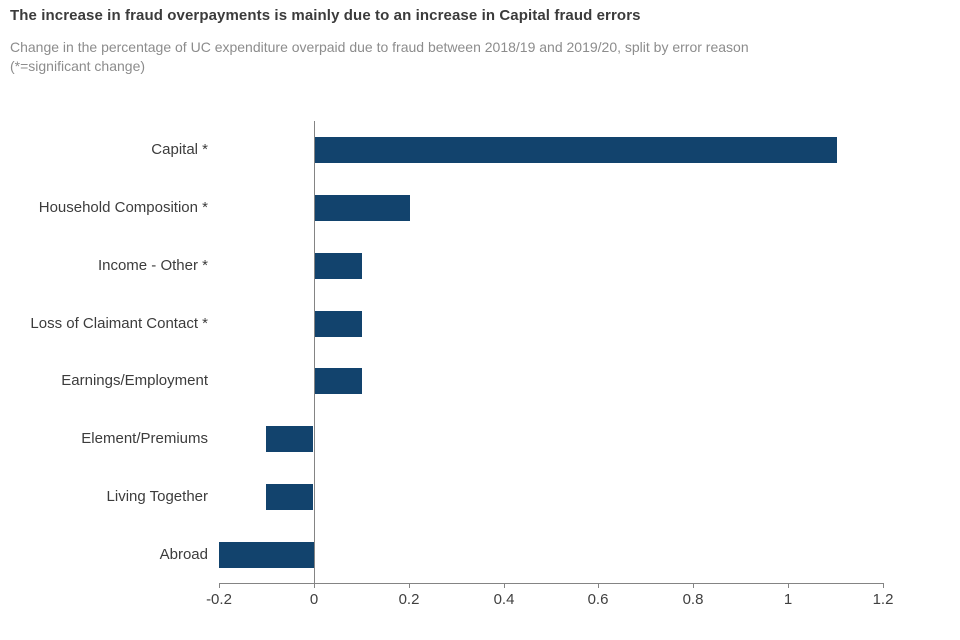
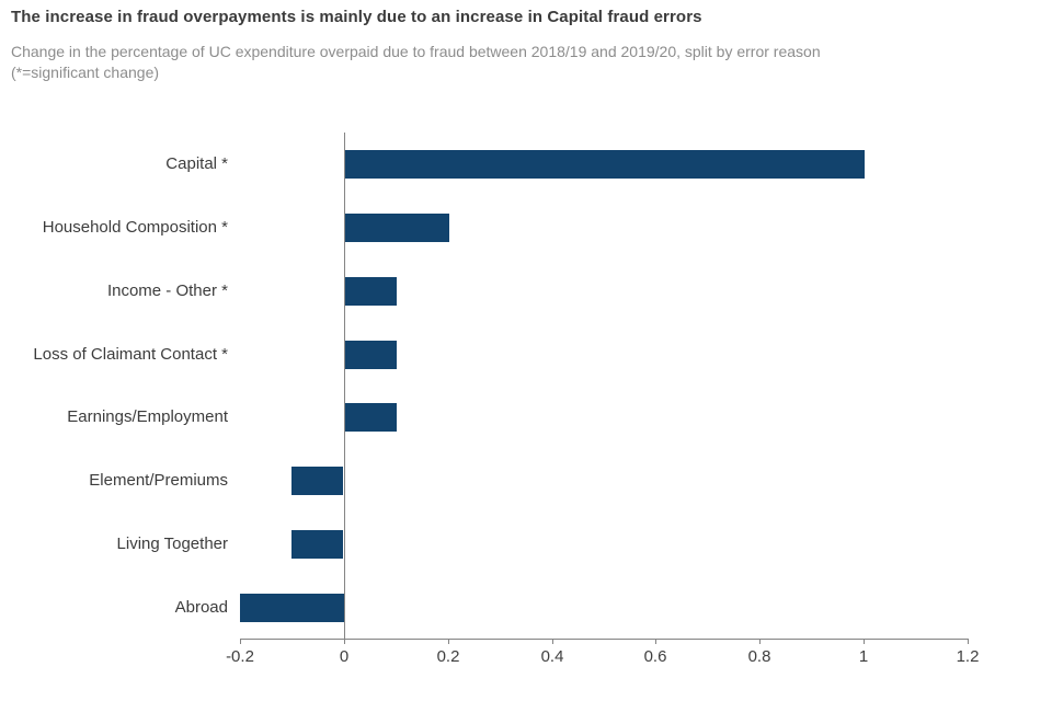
Capital *: 1.1 -> 1.0
